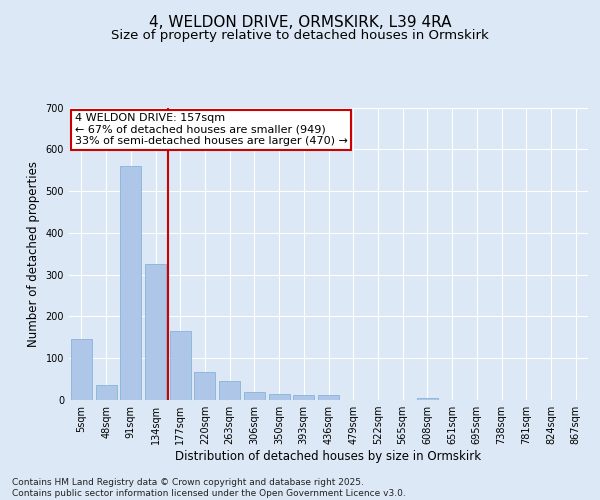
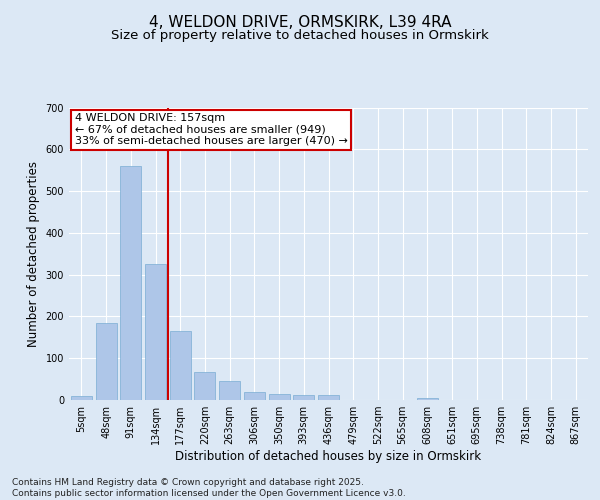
5sqm: 145 -> 10
48sqm: 35 -> 185
